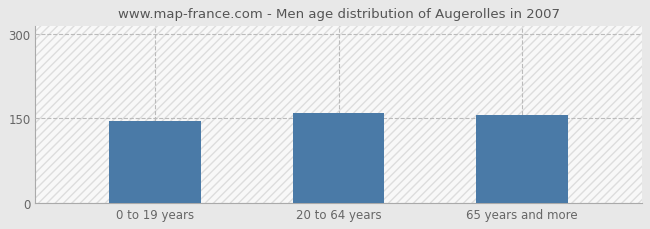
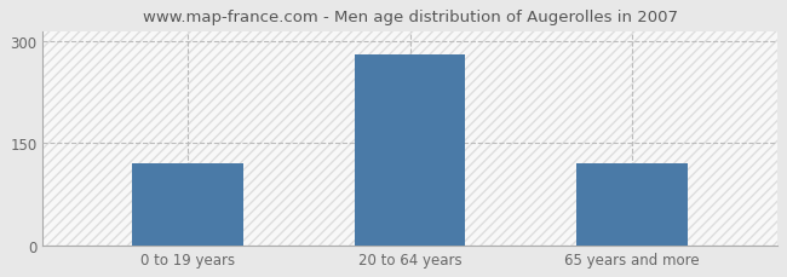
0 to 19 years: 146 -> 120
20 to 64 years: 160 -> 280
65 years and more: 156 -> 121
